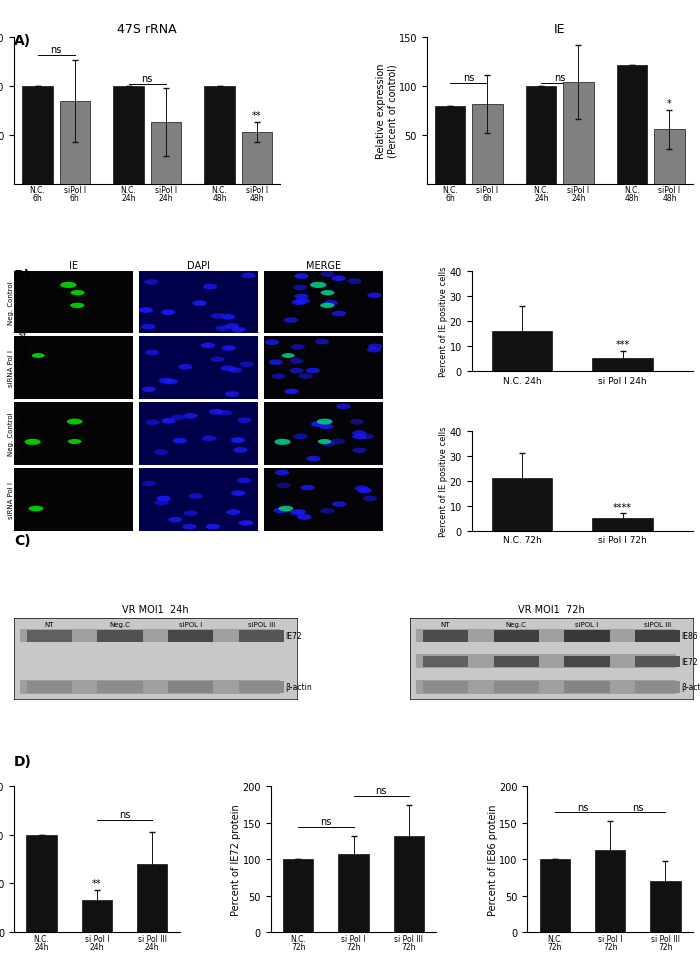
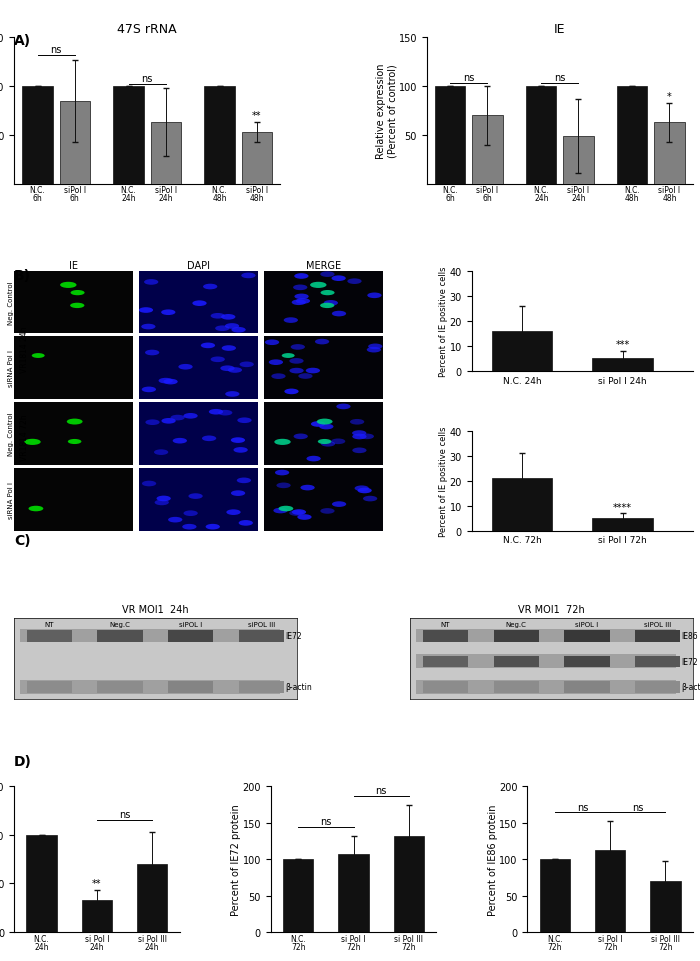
IE/N.C. 6h: 80 -> 100
IE/siPol I 6h: 82 -> 70
IE/siPol I 24h: 104 -> 49
IE/N.C. 48h: 122 -> 100
IE/siPol I 48h: 56 -> 63
